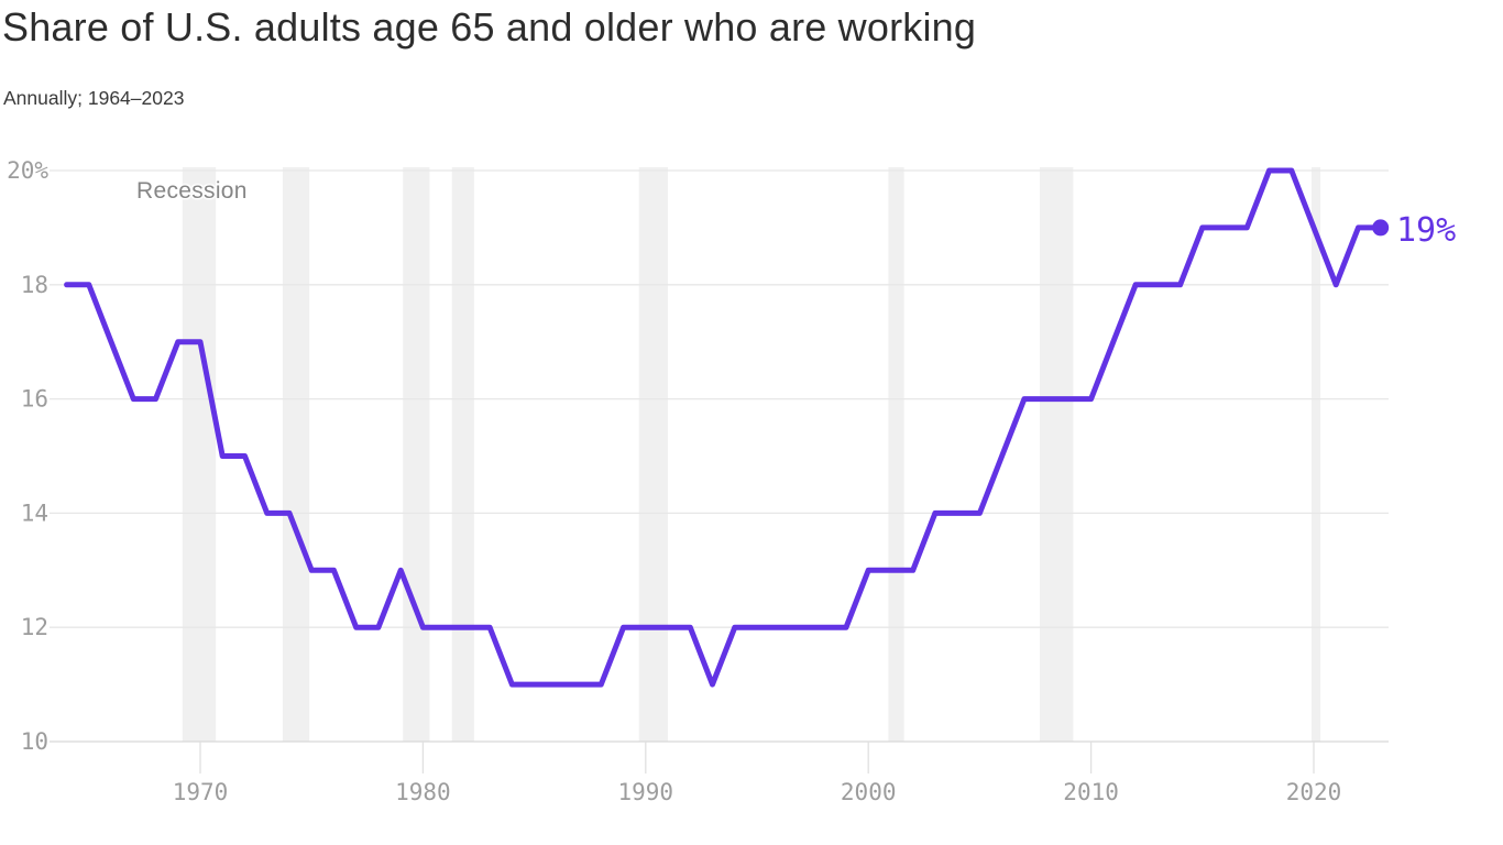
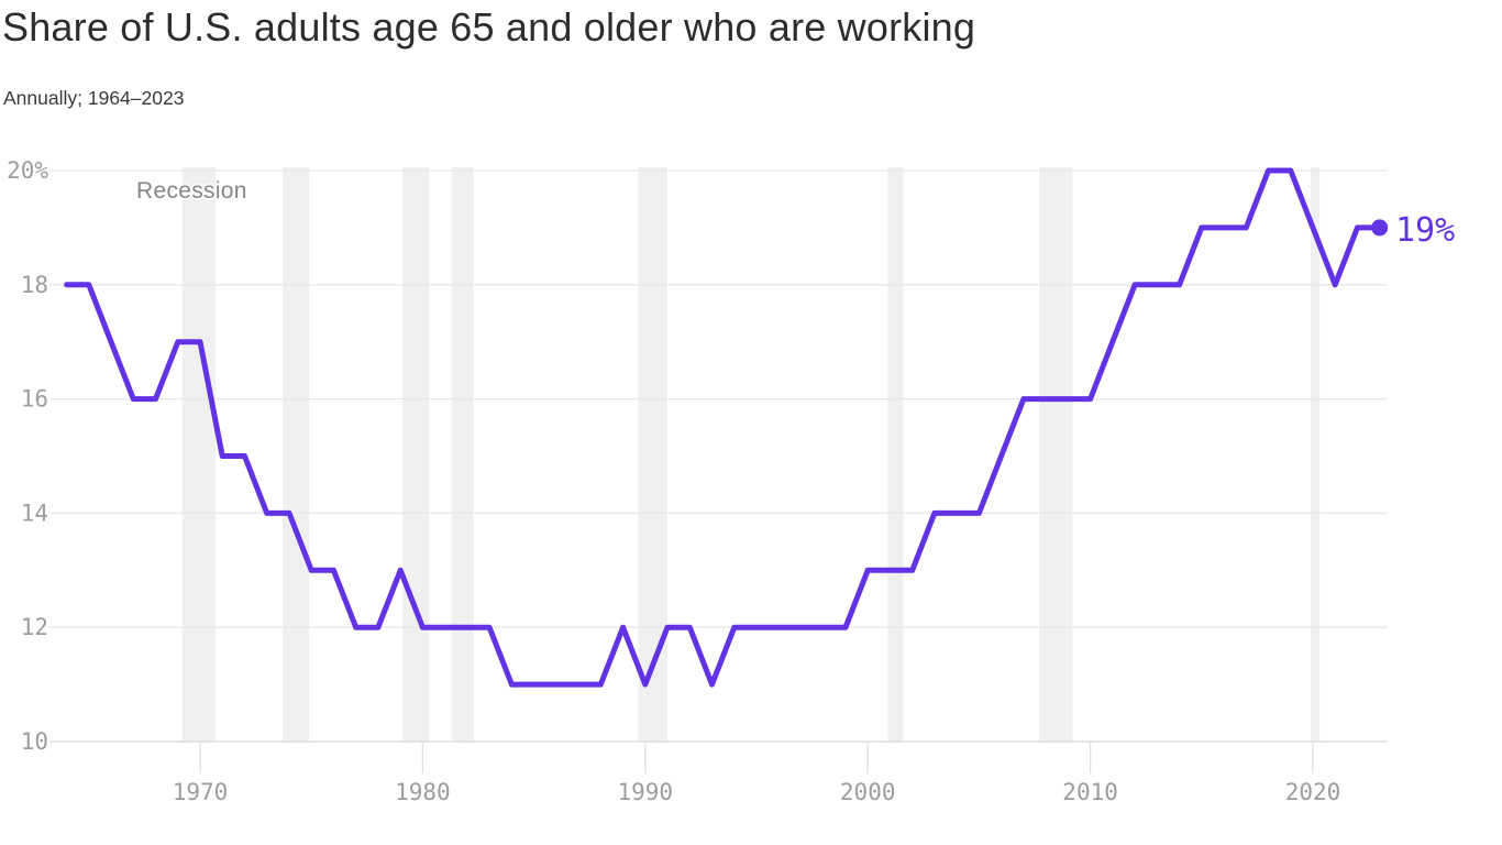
1990: 12% -> 11%
